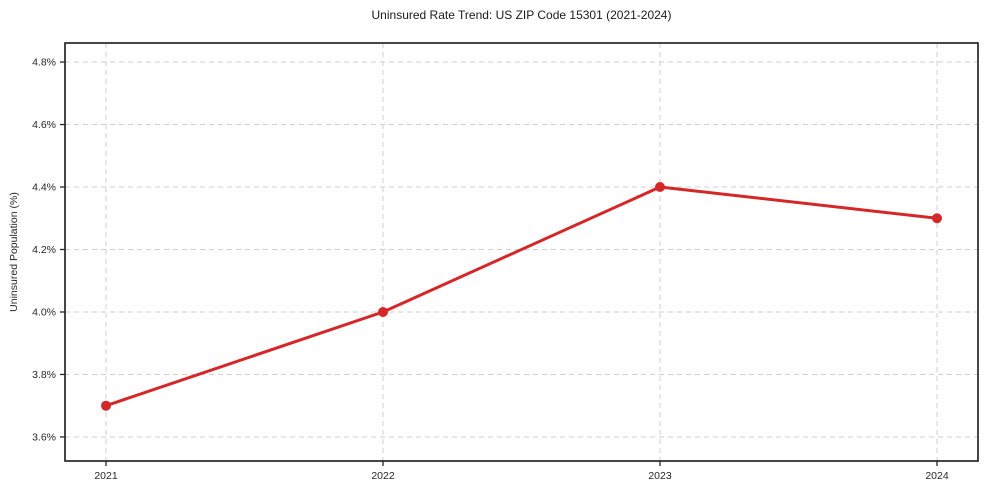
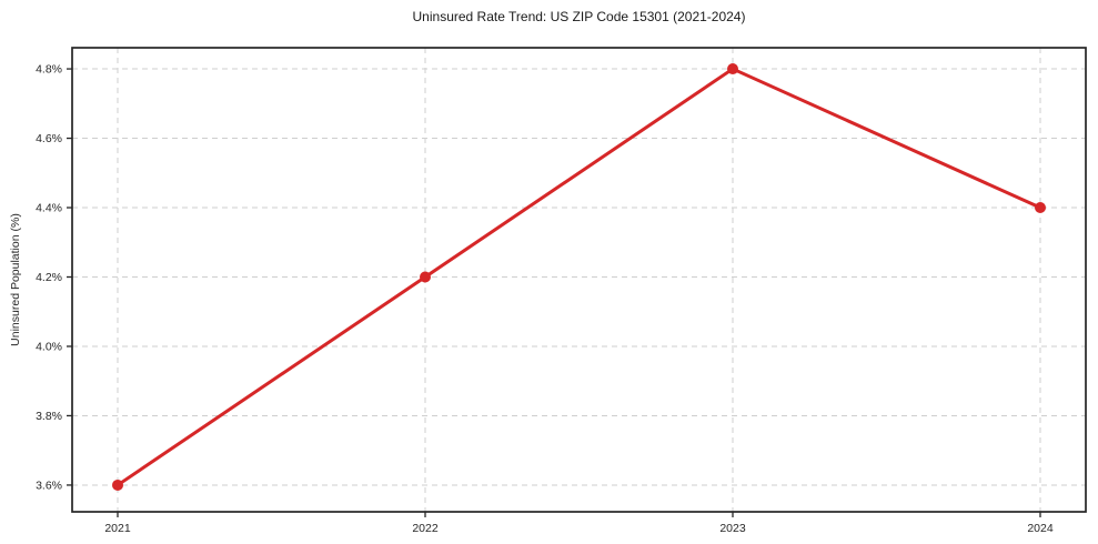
2021: 3.7% -> 3.6%
2022: 4.0% -> 4.2%
2023: 4.4% -> 4.8%
2024: 4.3% -> 4.4%
